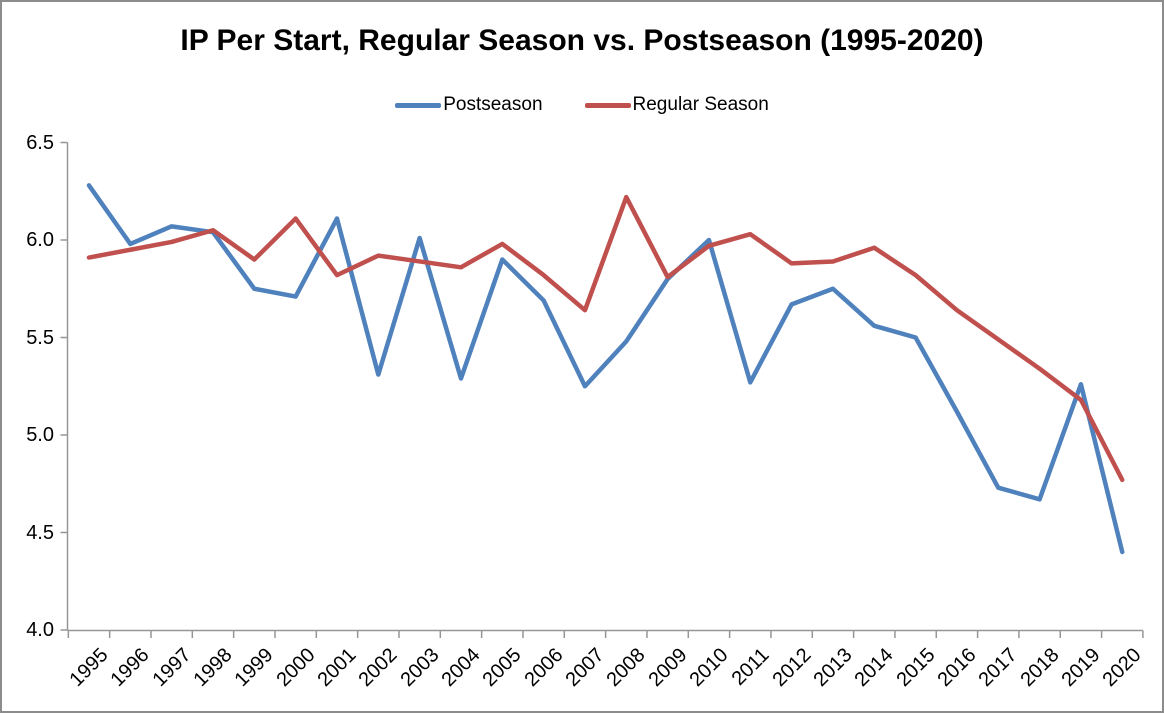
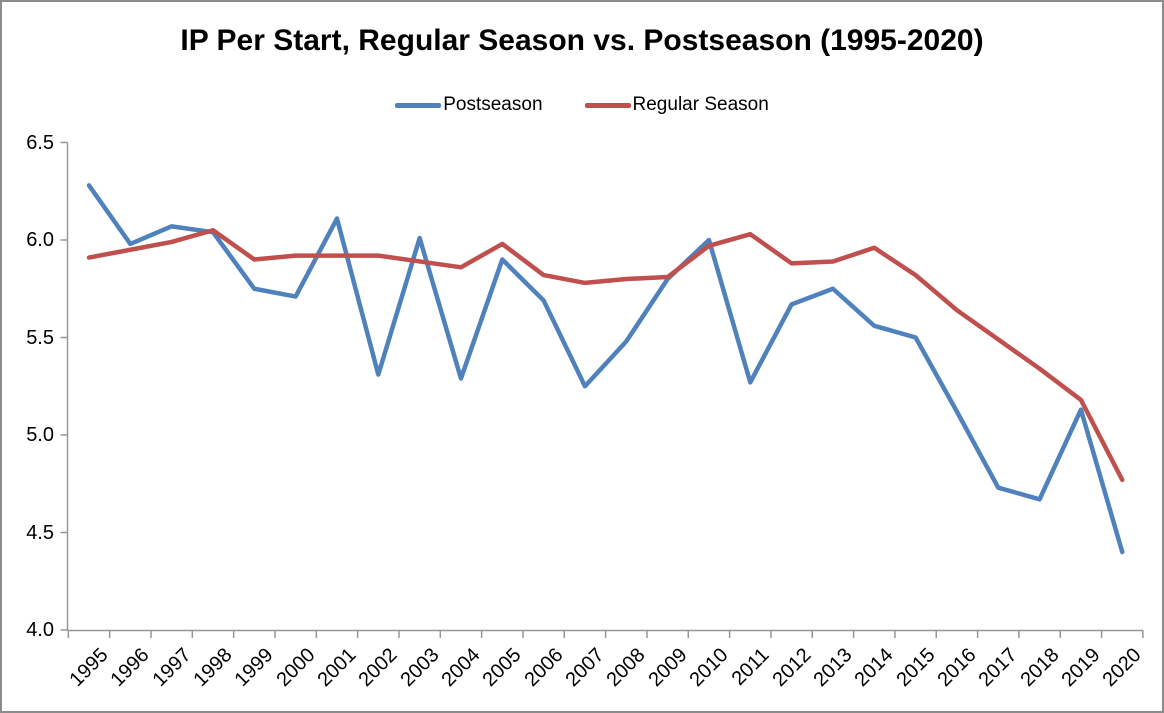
Regular Season/2000: 6.11 -> 5.92
Regular Season/2001: 5.82 -> 5.92
Regular Season/2007: 5.64 -> 5.78
Regular Season/2008: 6.22 -> 5.80
Postseason/2019: 5.26 -> 5.13
